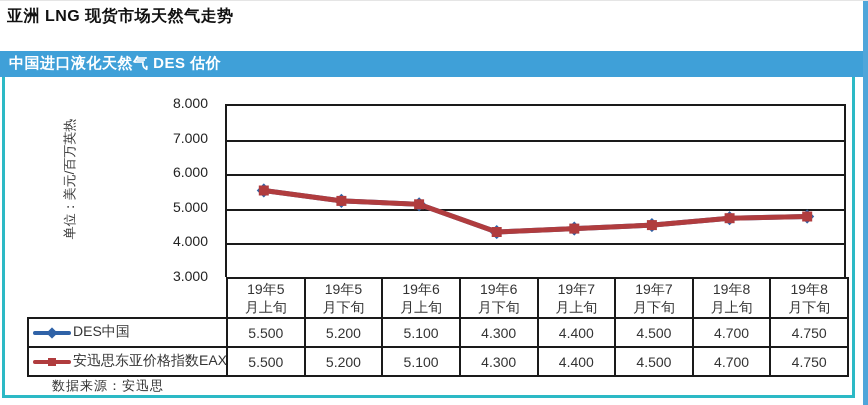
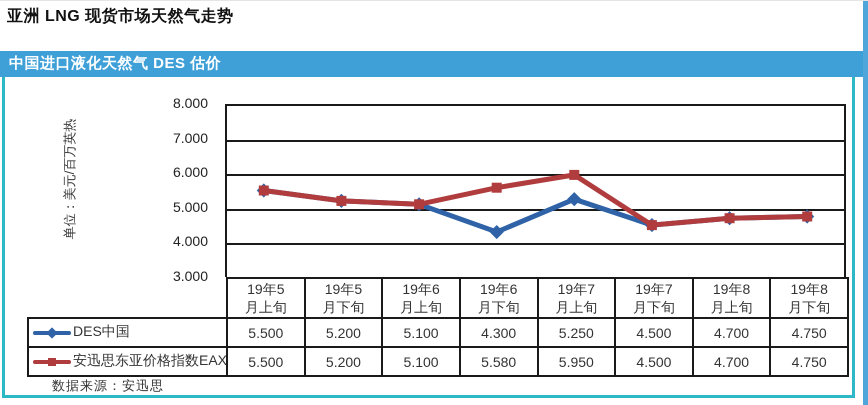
安迅思东亚价格指数EAX/19年6月下旬: 4.300 -> 5.580
DES中国/19年7月上旬: 4.400 -> 5.250
安迅思东亚价格指数EAX/19年7月上旬: 4.400 -> 5.950
